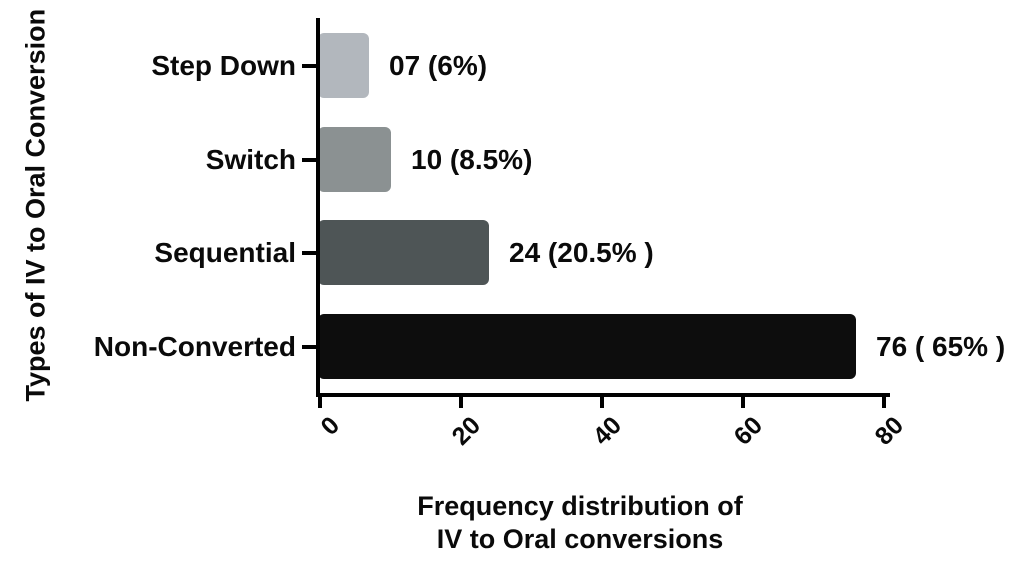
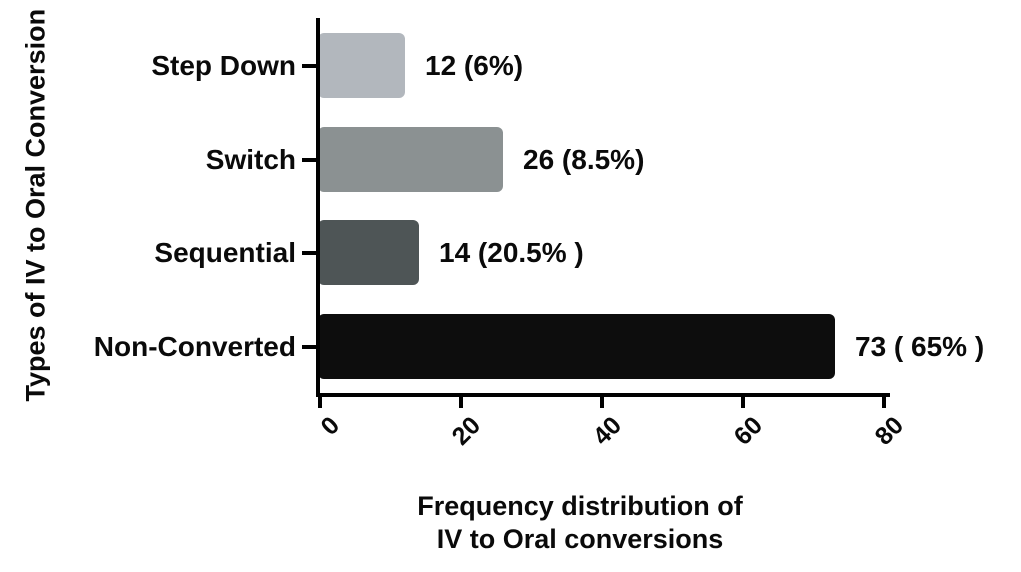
Step Down: 07 -> 12
Switch: 10 -> 26
Sequential: 24 -> 14
Non-Converted: 76 -> 73
